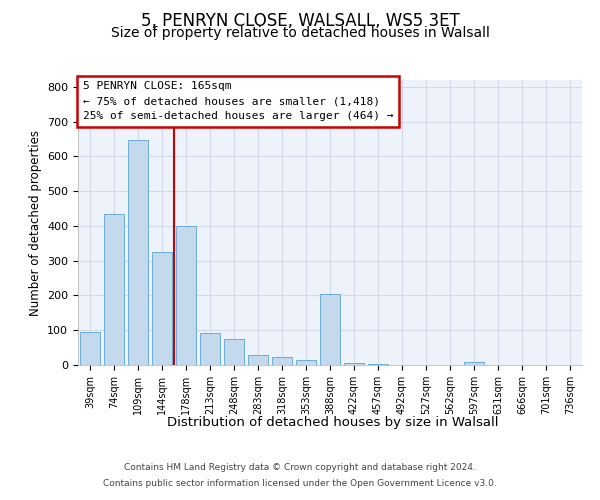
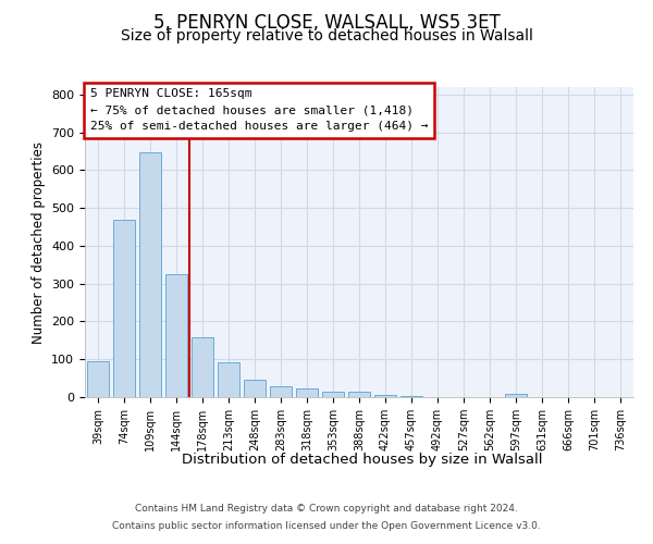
74sqm: 435 -> 470
178sqm: 400 -> 158
248sqm: 75 -> 46
388sqm: 205 -> 14
